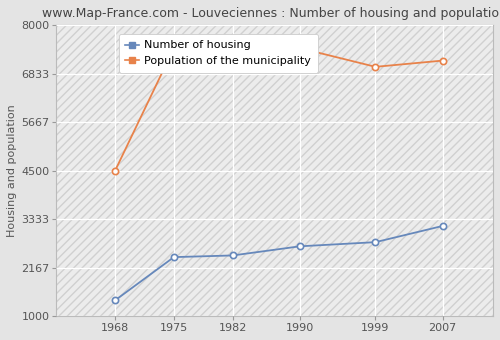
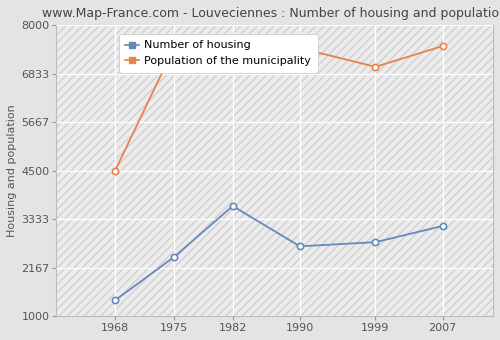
Number of housing/1982: 2460 -> 3650
Population of the municipality/2007: 7150 -> 7500
